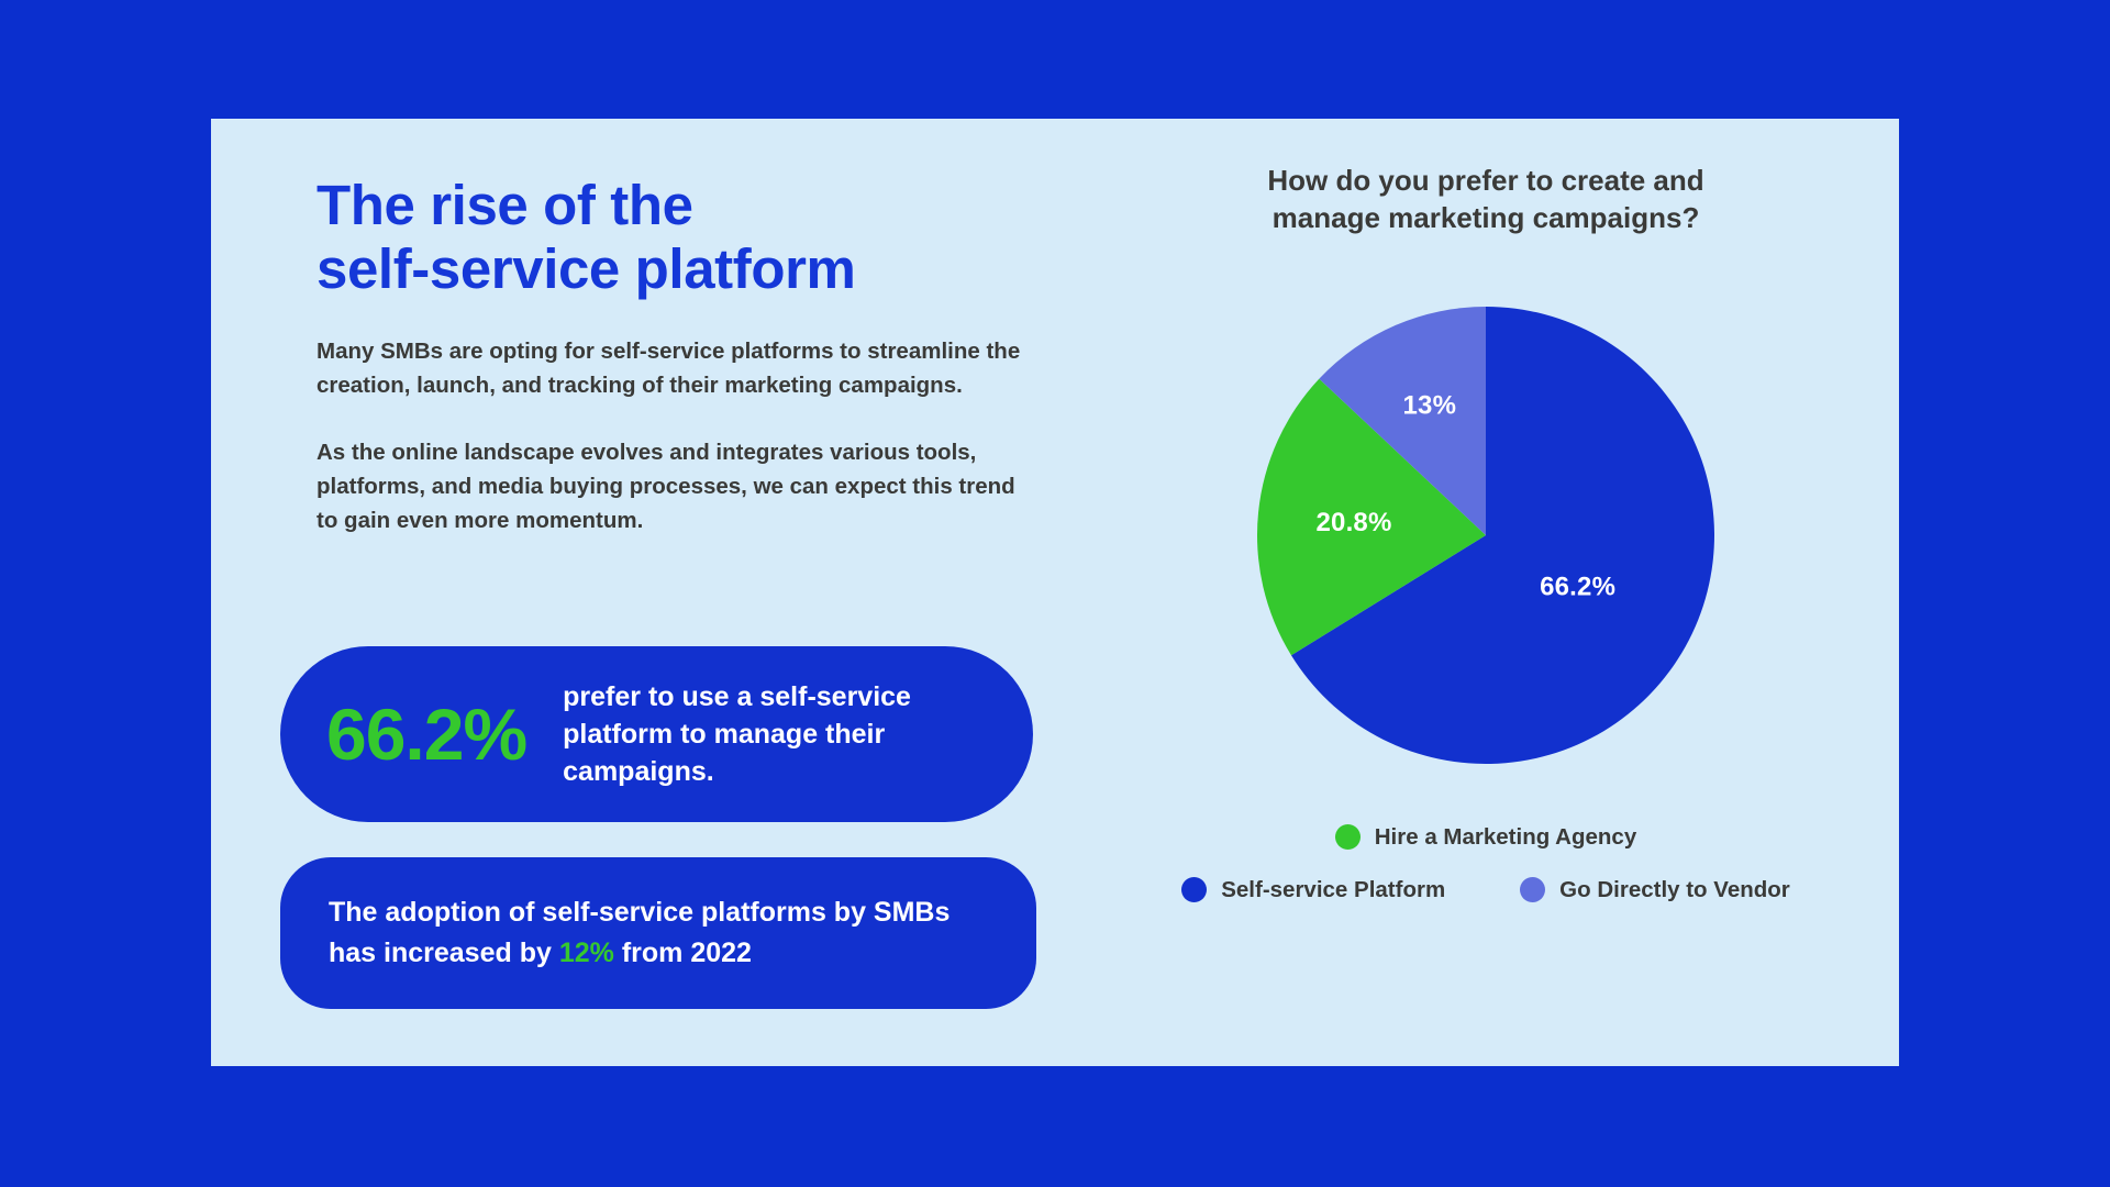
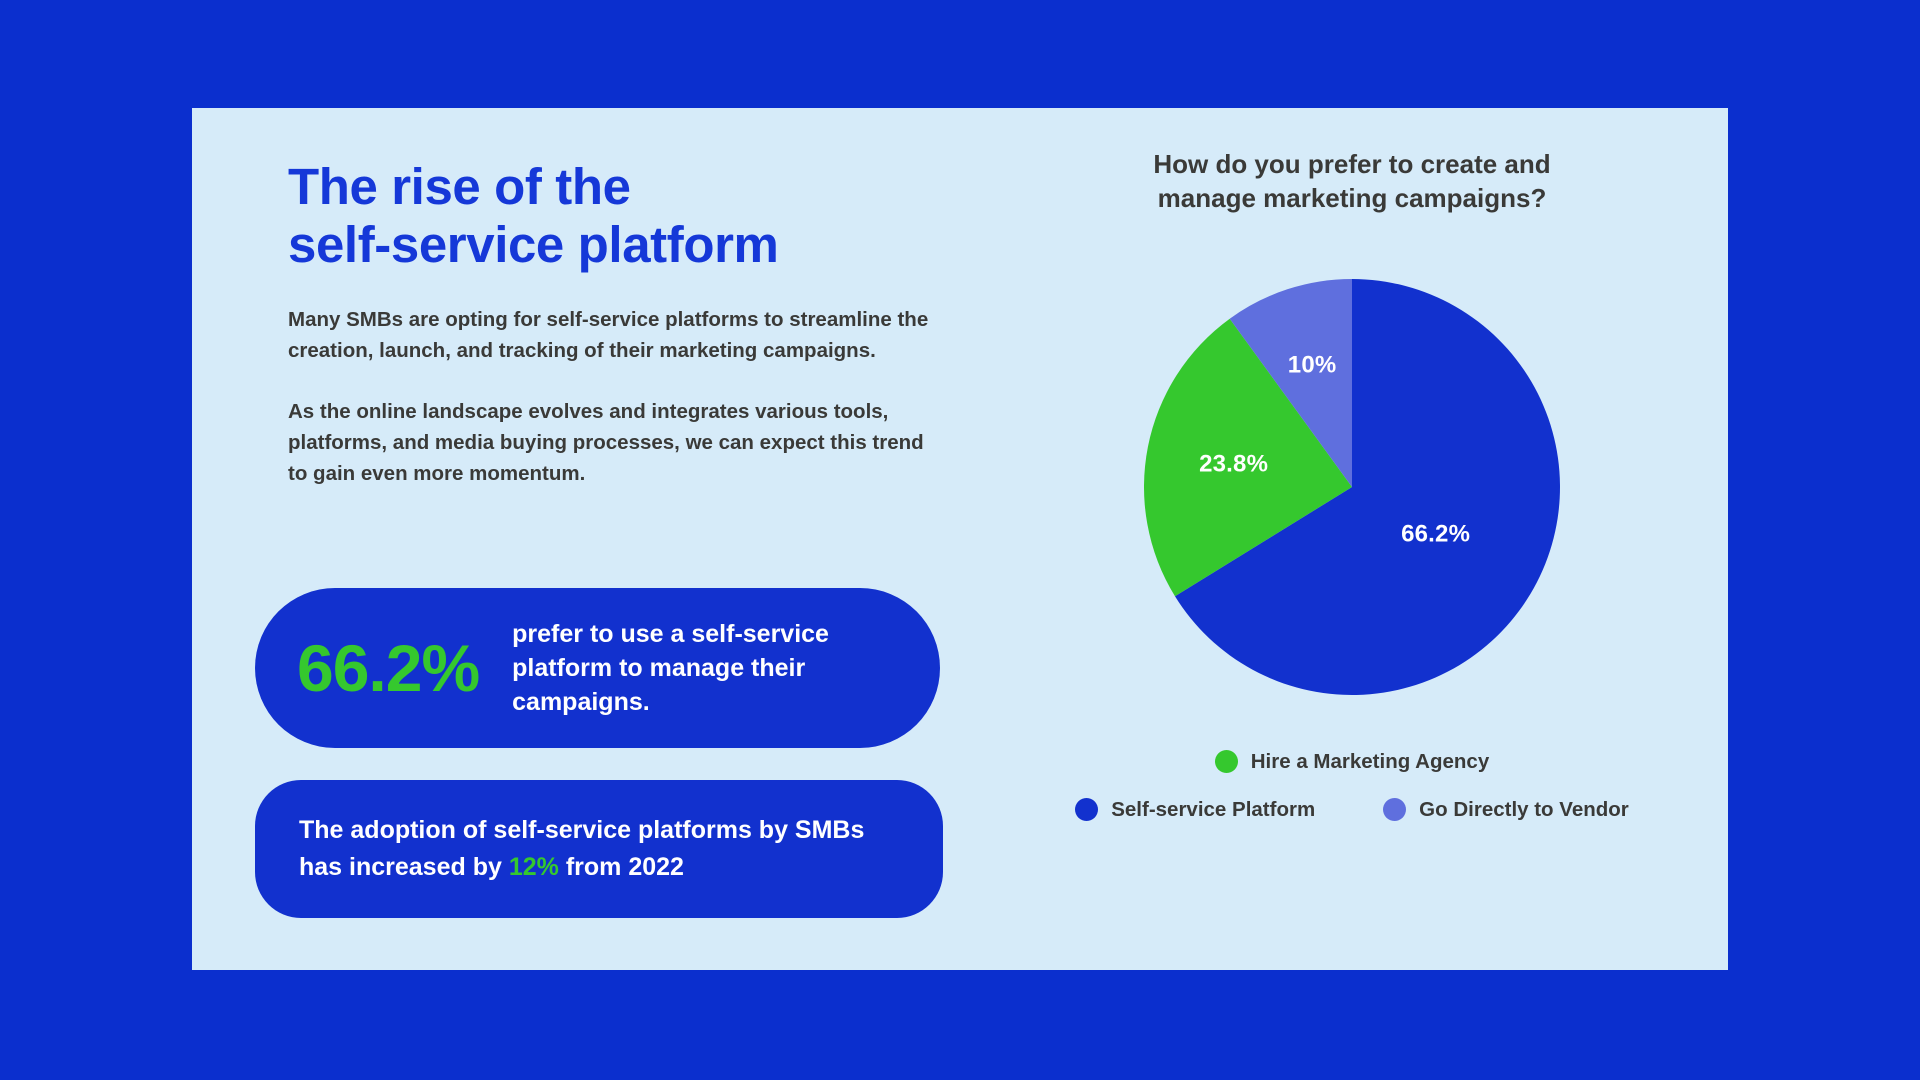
Hire a Marketing Agency: 20.8% -> 23.8%
Go Directly to Vendor: 13% -> 10%
